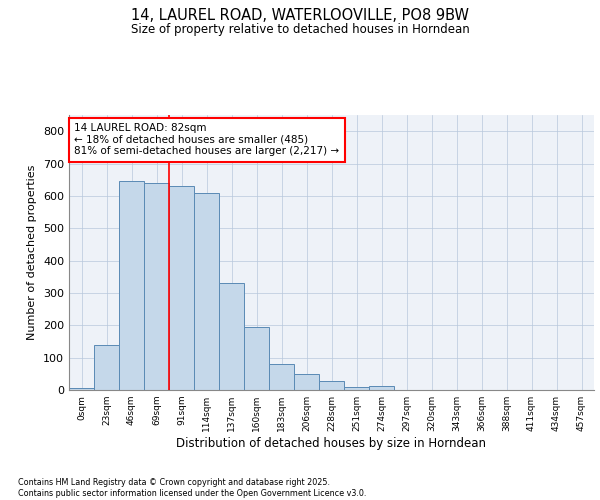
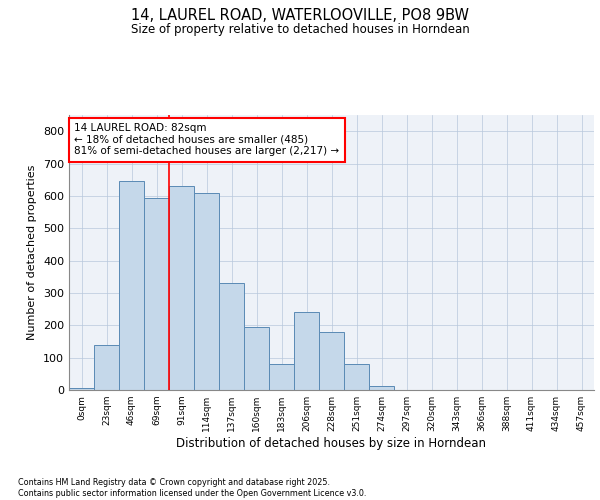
69sqm: 640 -> 595
206sqm: 48 -> 240
228sqm: 28 -> 180
251sqm: 10 -> 80
